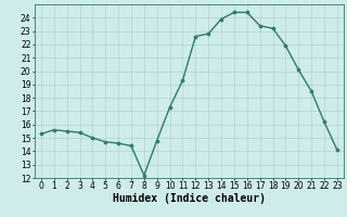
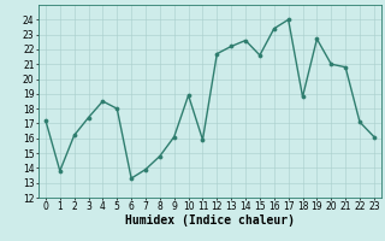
0: 15.3 -> 17.2
1: 15.6 -> 13.8
2: 15.5 -> 16.2
3: 15.4 -> 17.4
4: 15.0 -> 18.5
5: 14.7 -> 18.0
6: 14.6 -> 13.3
7: 14.4 -> 13.9
8: 12.2 -> 14.8
9: 14.8 -> 16.1
10: 17.3 -> 18.9
11: 19.3 -> 15.9
12: 22.6 -> 21.7
13: 22.8 -> 22.2
14: 23.9 -> 22.6
15: 24.4 -> 21.6
16: 24.4 -> 23.4
17: 23.4 -> 24.0
18: 23.2 -> 18.8
19: 21.9 -> 22.7
20: 20.1 -> 21.0
21: 18.5 -> 20.8
22: 16.2 -> 17.1
23: 14.1 -> 16.1
